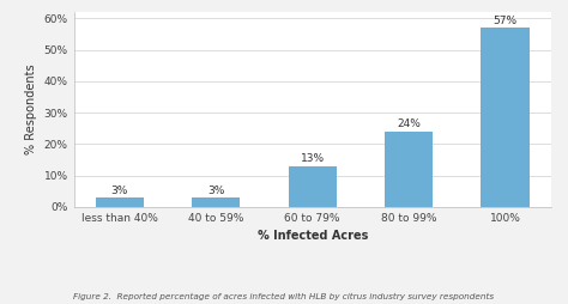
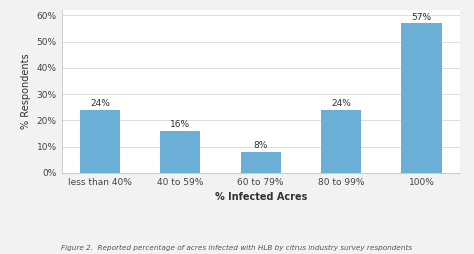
less than 40%: 3% -> 24%
40 to 59%: 3% -> 16%
60 to 79%: 13% -> 8%
